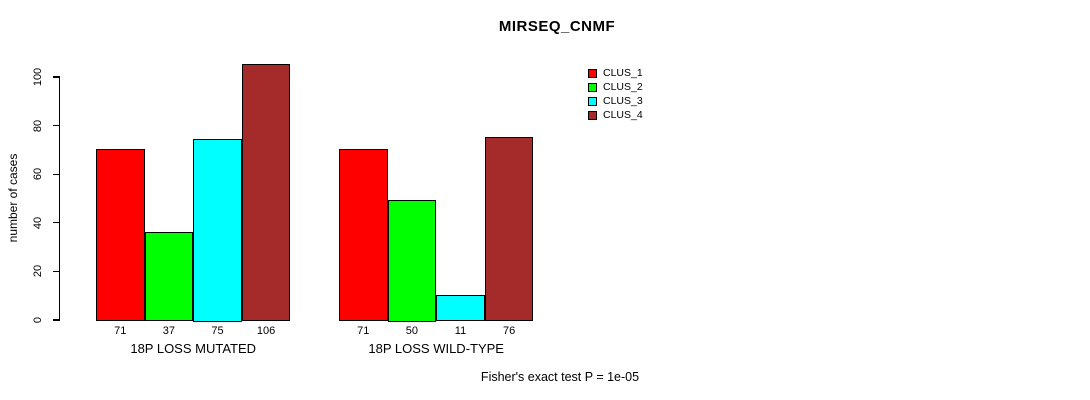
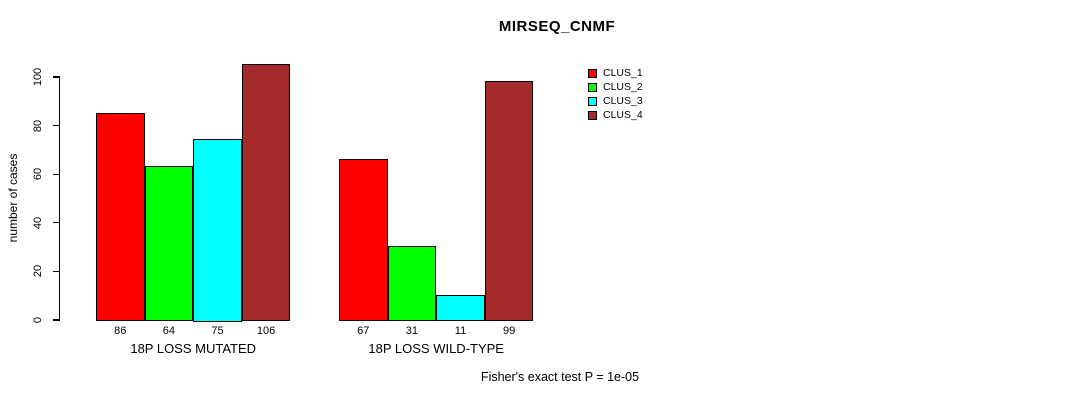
CLUS_1/18P LOSS MUTATED: 71 -> 86
CLUS_2/18P LOSS MUTATED: 37 -> 64
CLUS_1/18P LOSS WILD-TYPE: 71 -> 67
CLUS_2/18P LOSS WILD-TYPE: 50 -> 31
CLUS_4/18P LOSS WILD-TYPE: 76 -> 99
